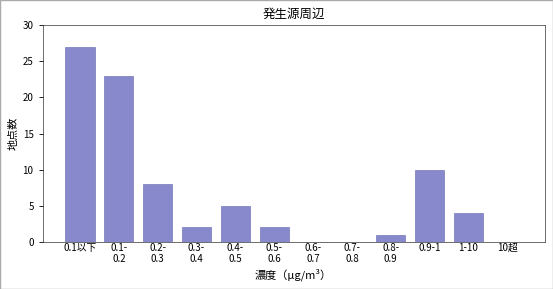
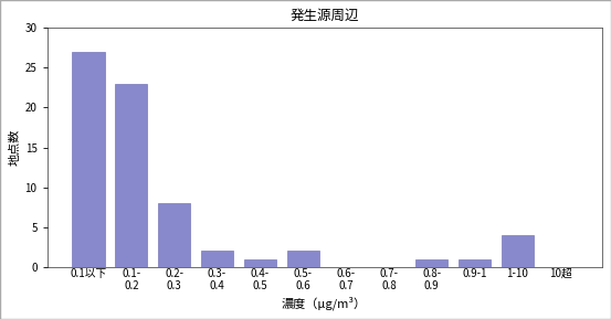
0.4- 0.5: 5 -> 1
0.9-1: 10 -> 1
